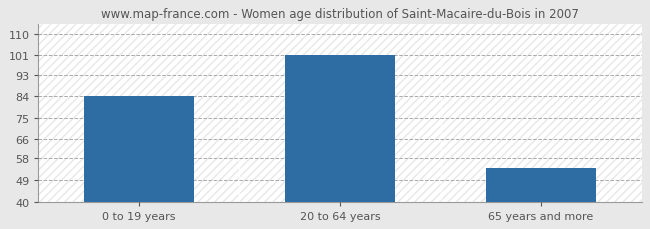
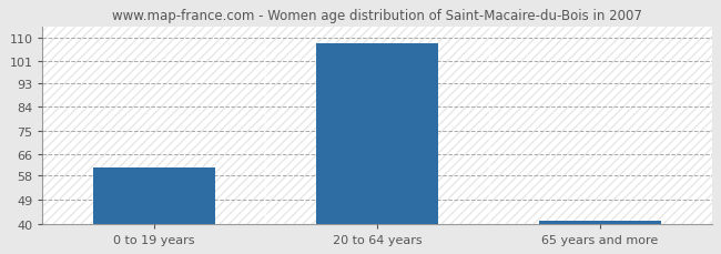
0 to 19 years: 84 -> 61
20 to 64 years: 101 -> 108
65 years and more: 54 -> 41
